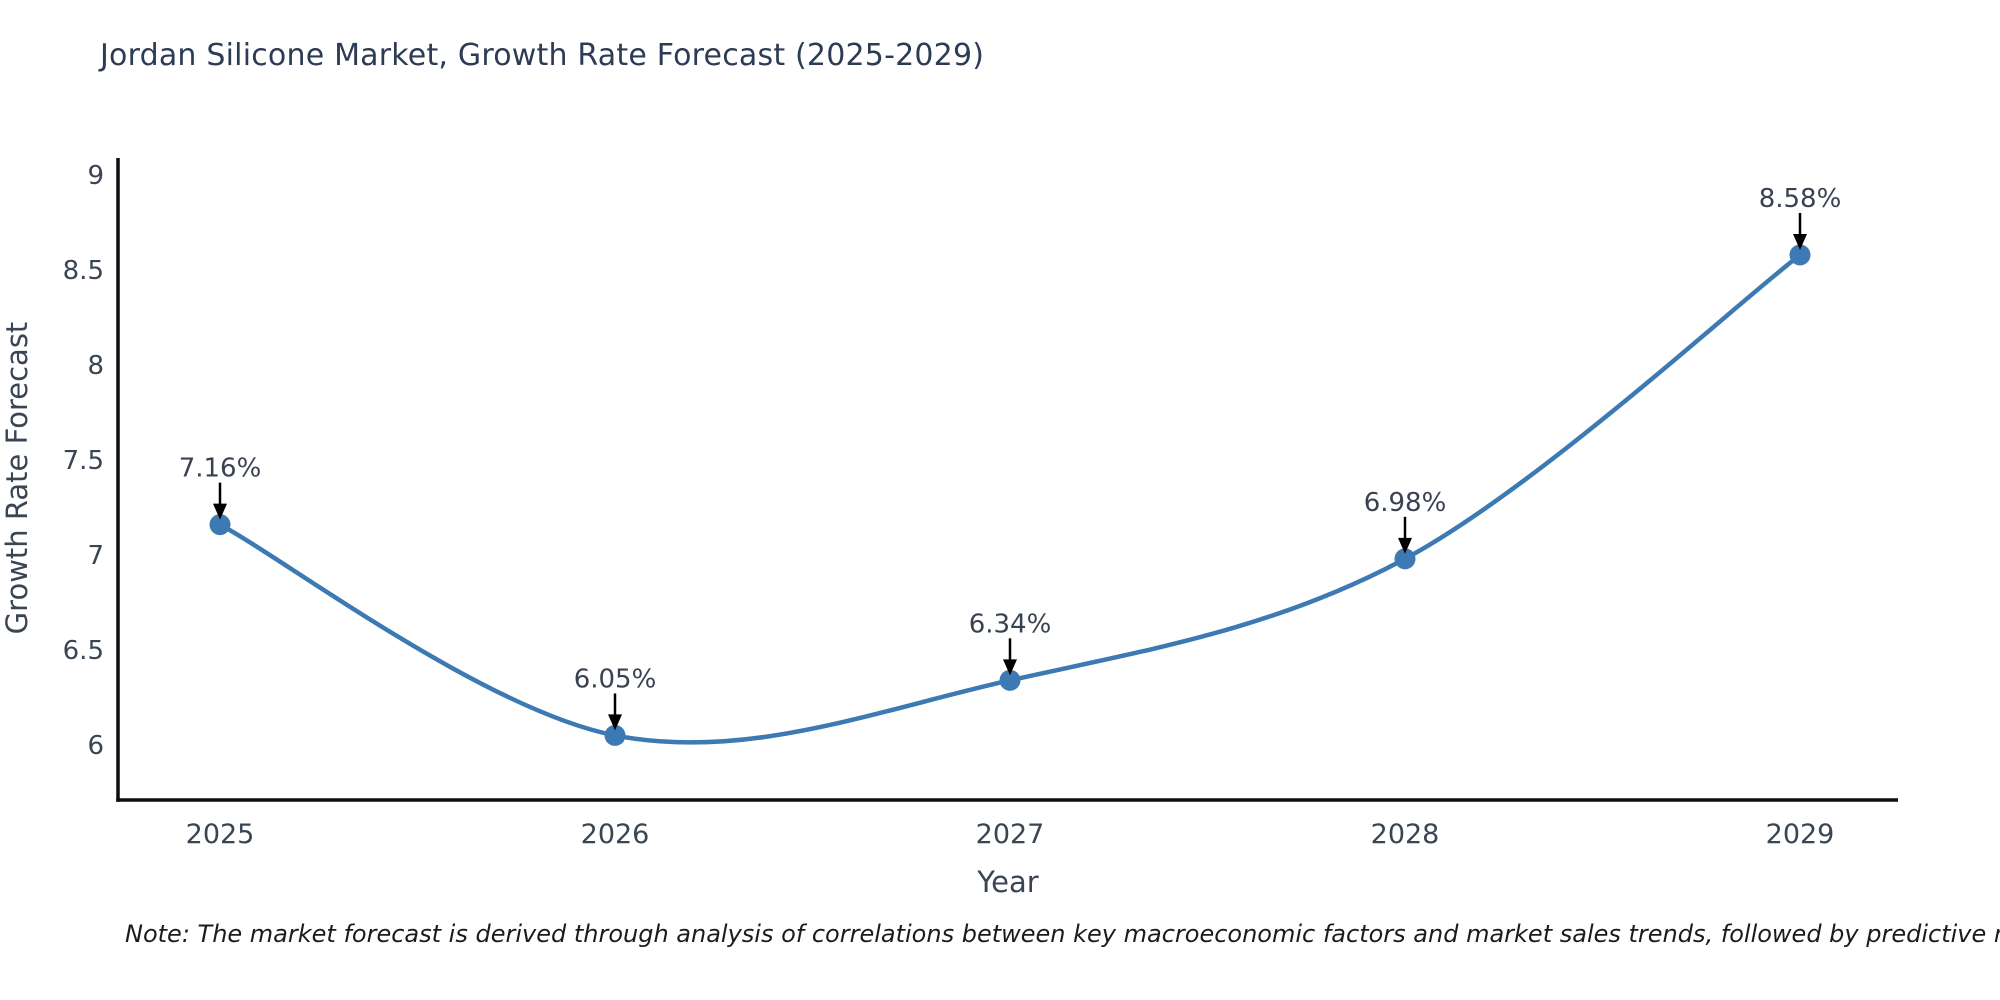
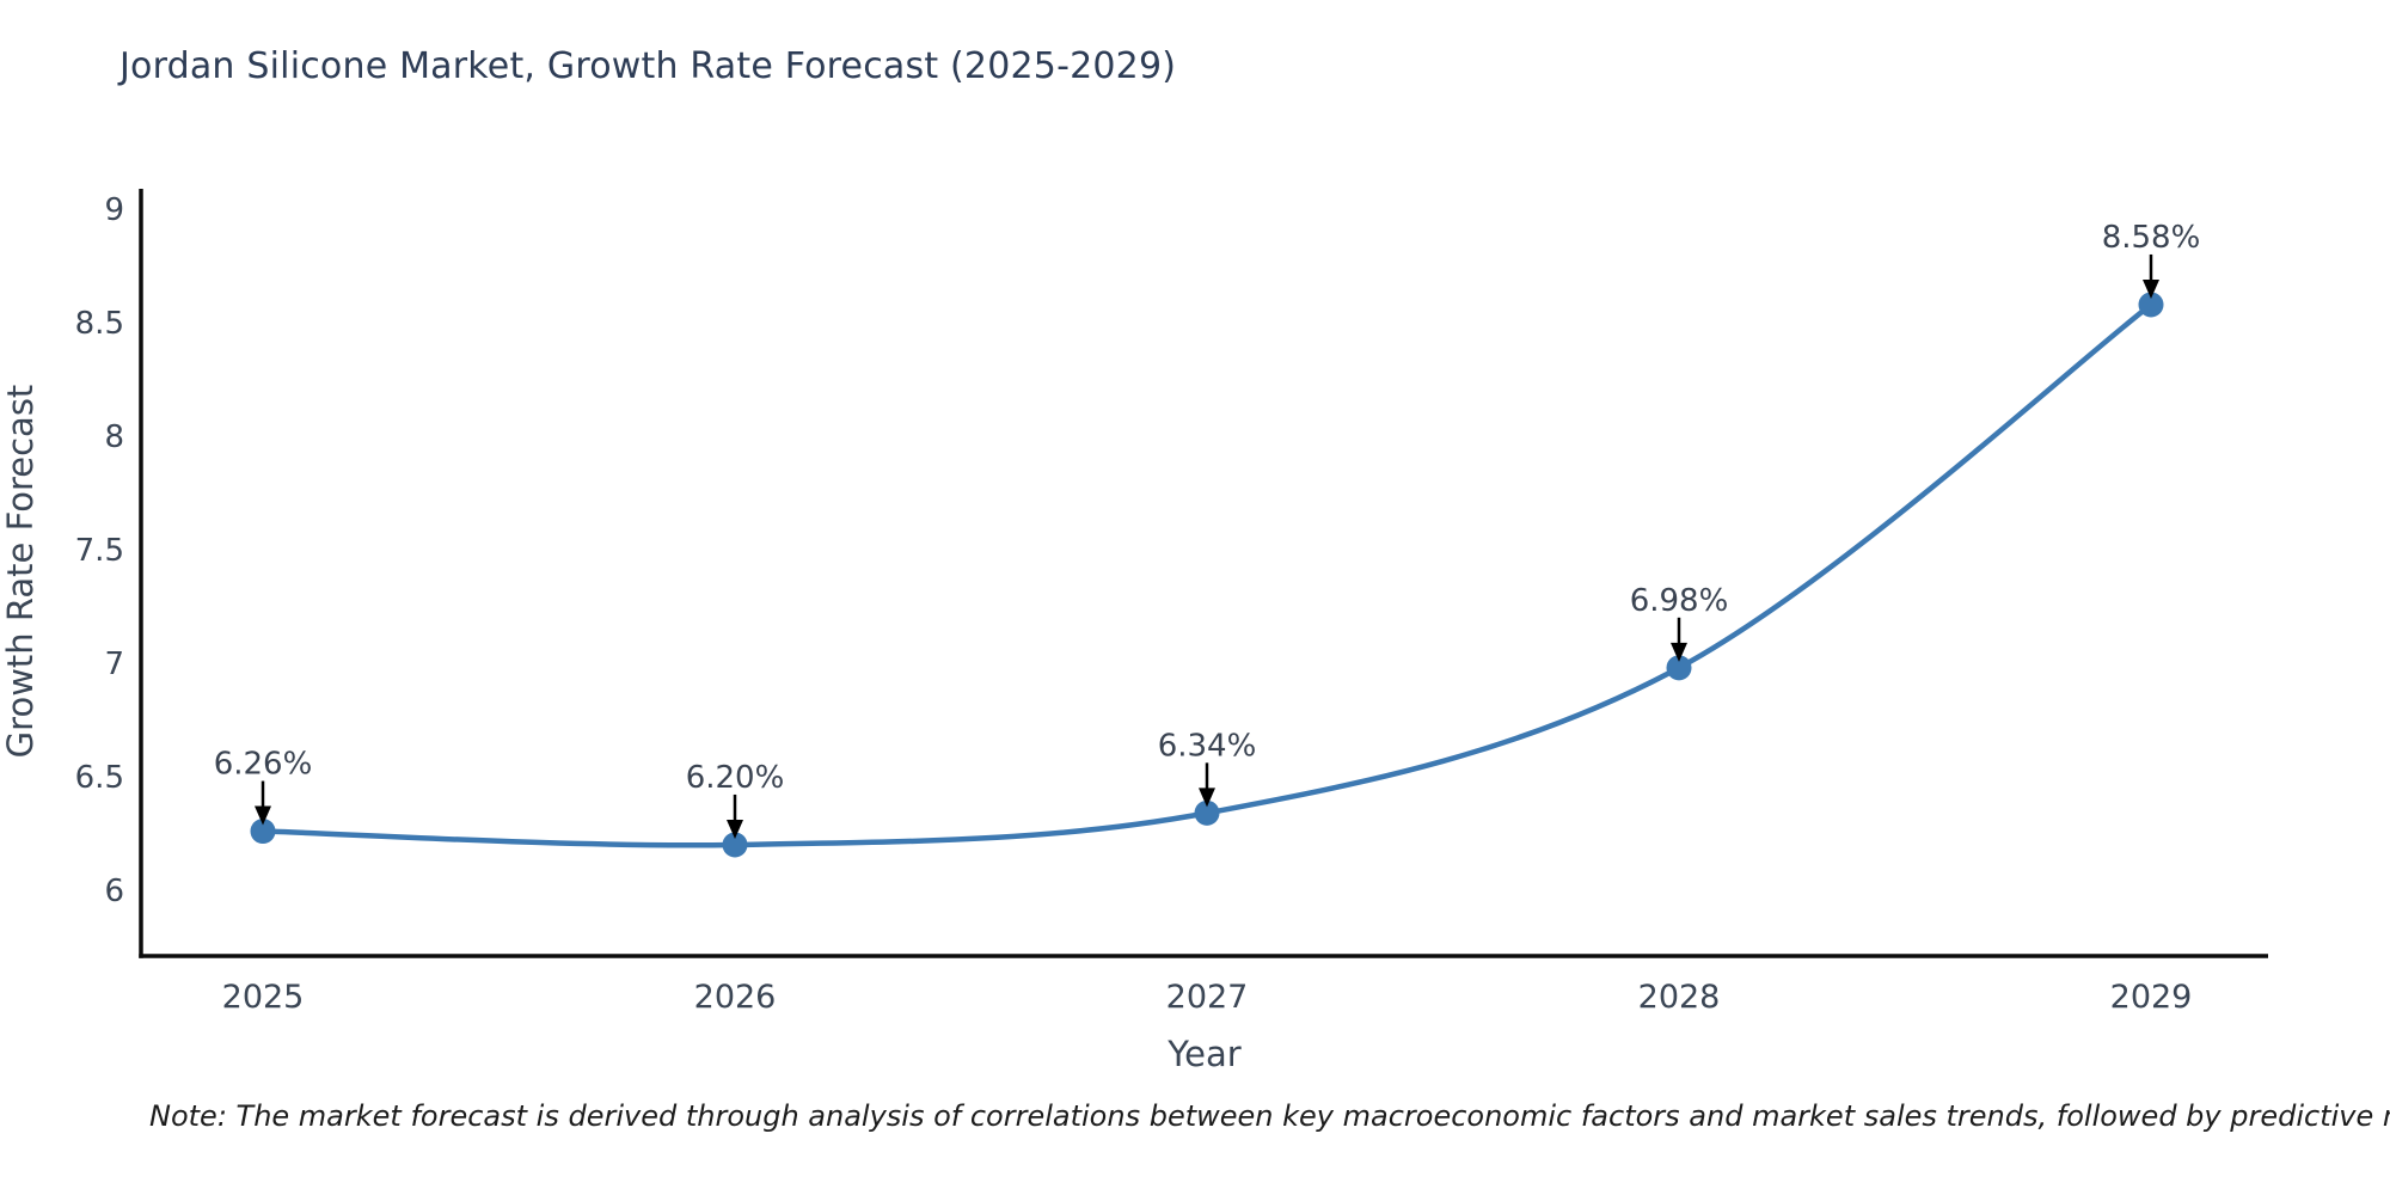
2025: 7.16% -> 6.26%
2026: 6.05% -> 6.20%
